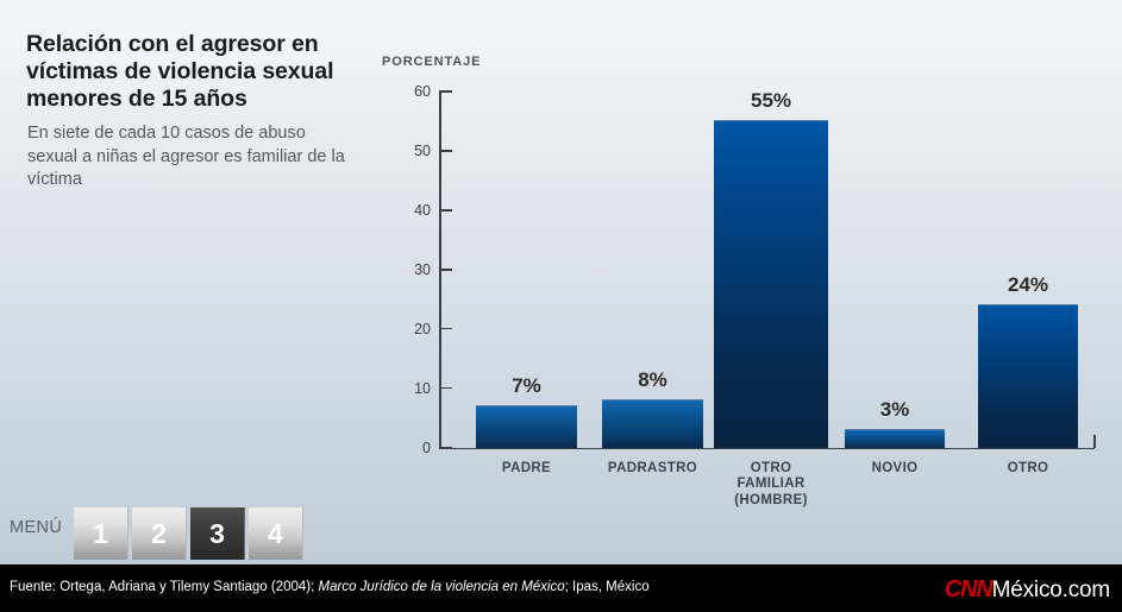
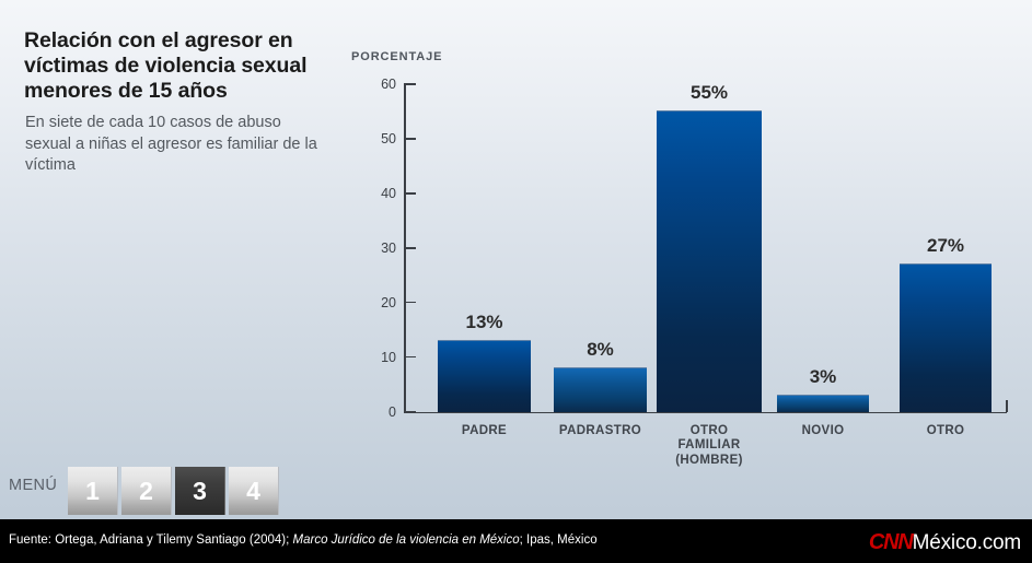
PADRE: 7% -> 13%
OTRO: 24% -> 27%
